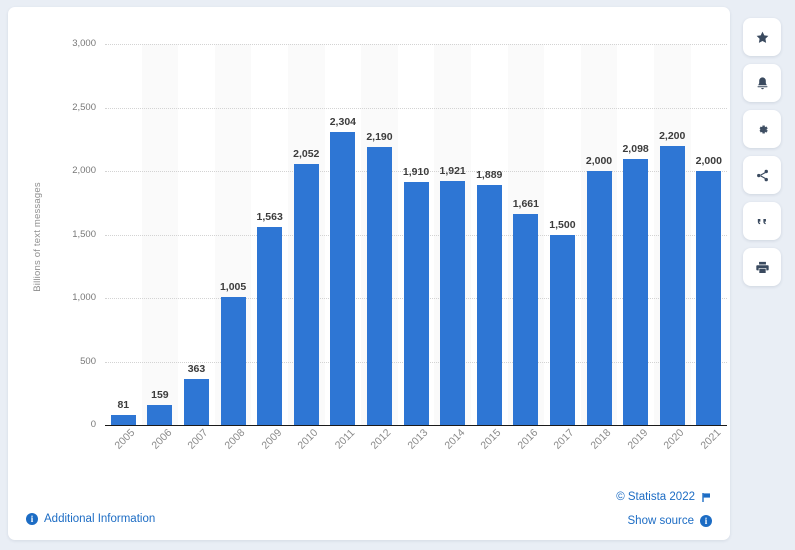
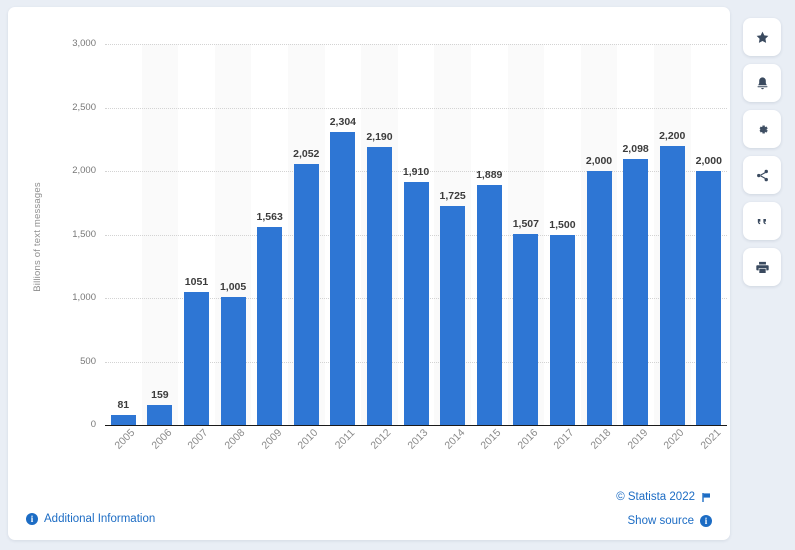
2007: 363 -> 1051
2014: 1,921 -> 1,725
2016: 1,661 -> 1,507
